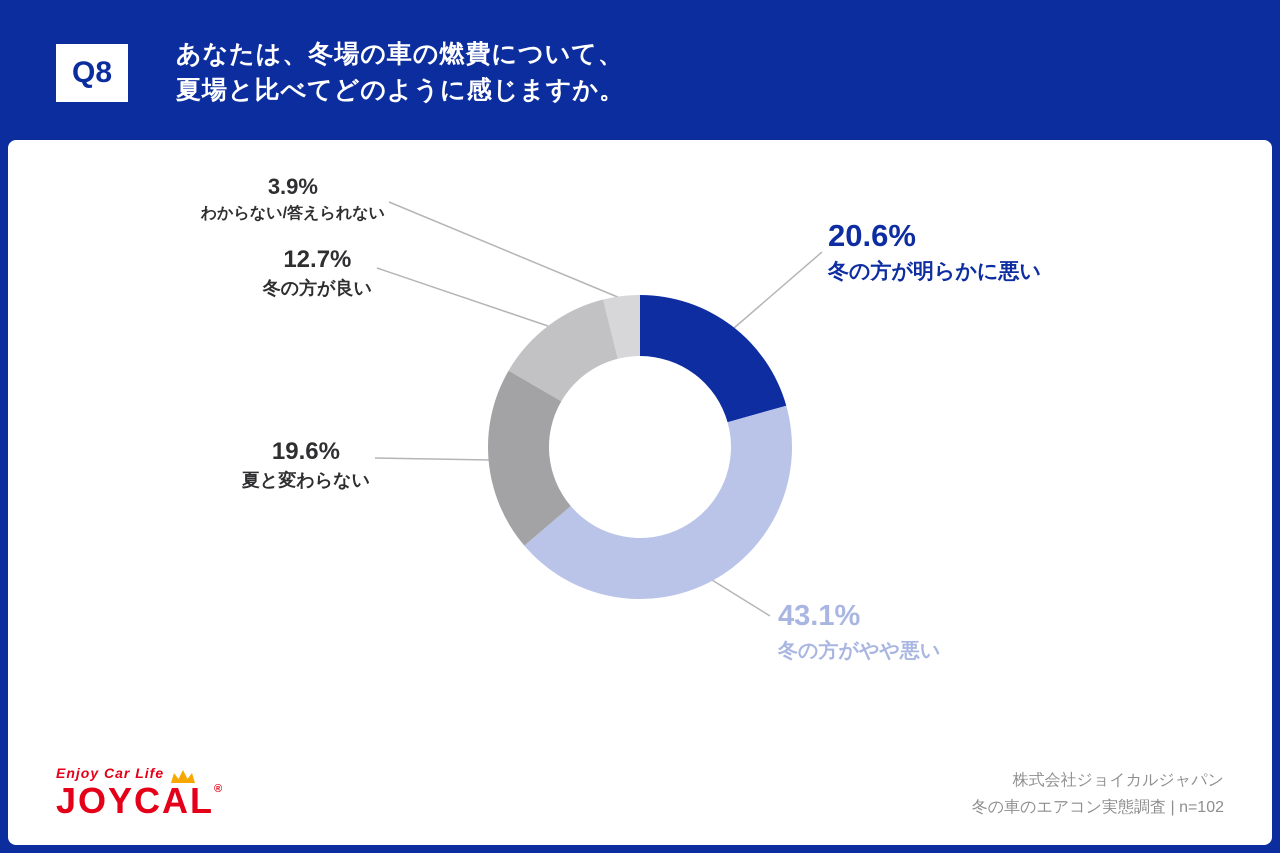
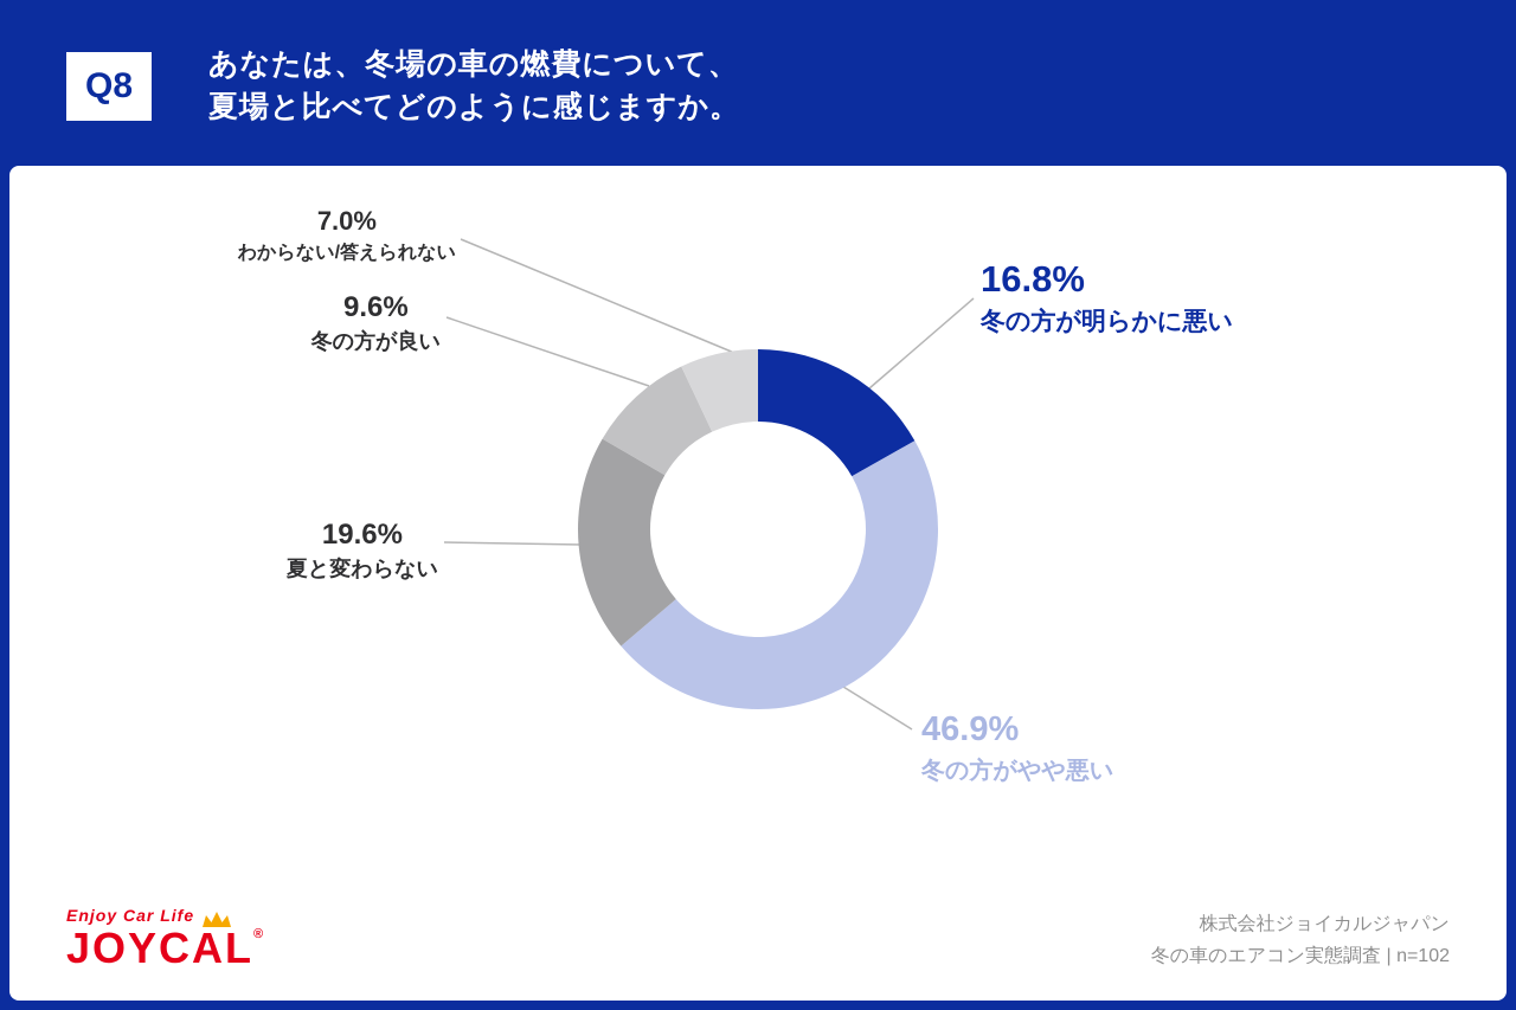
冬の方が明らかに悪い: 20.6% -> 16.8%
冬の方がやや悪い: 43.1% -> 46.9%
冬の方が良い: 12.7% -> 9.6%
わからない/答えられない: 3.9% -> 7.0%
